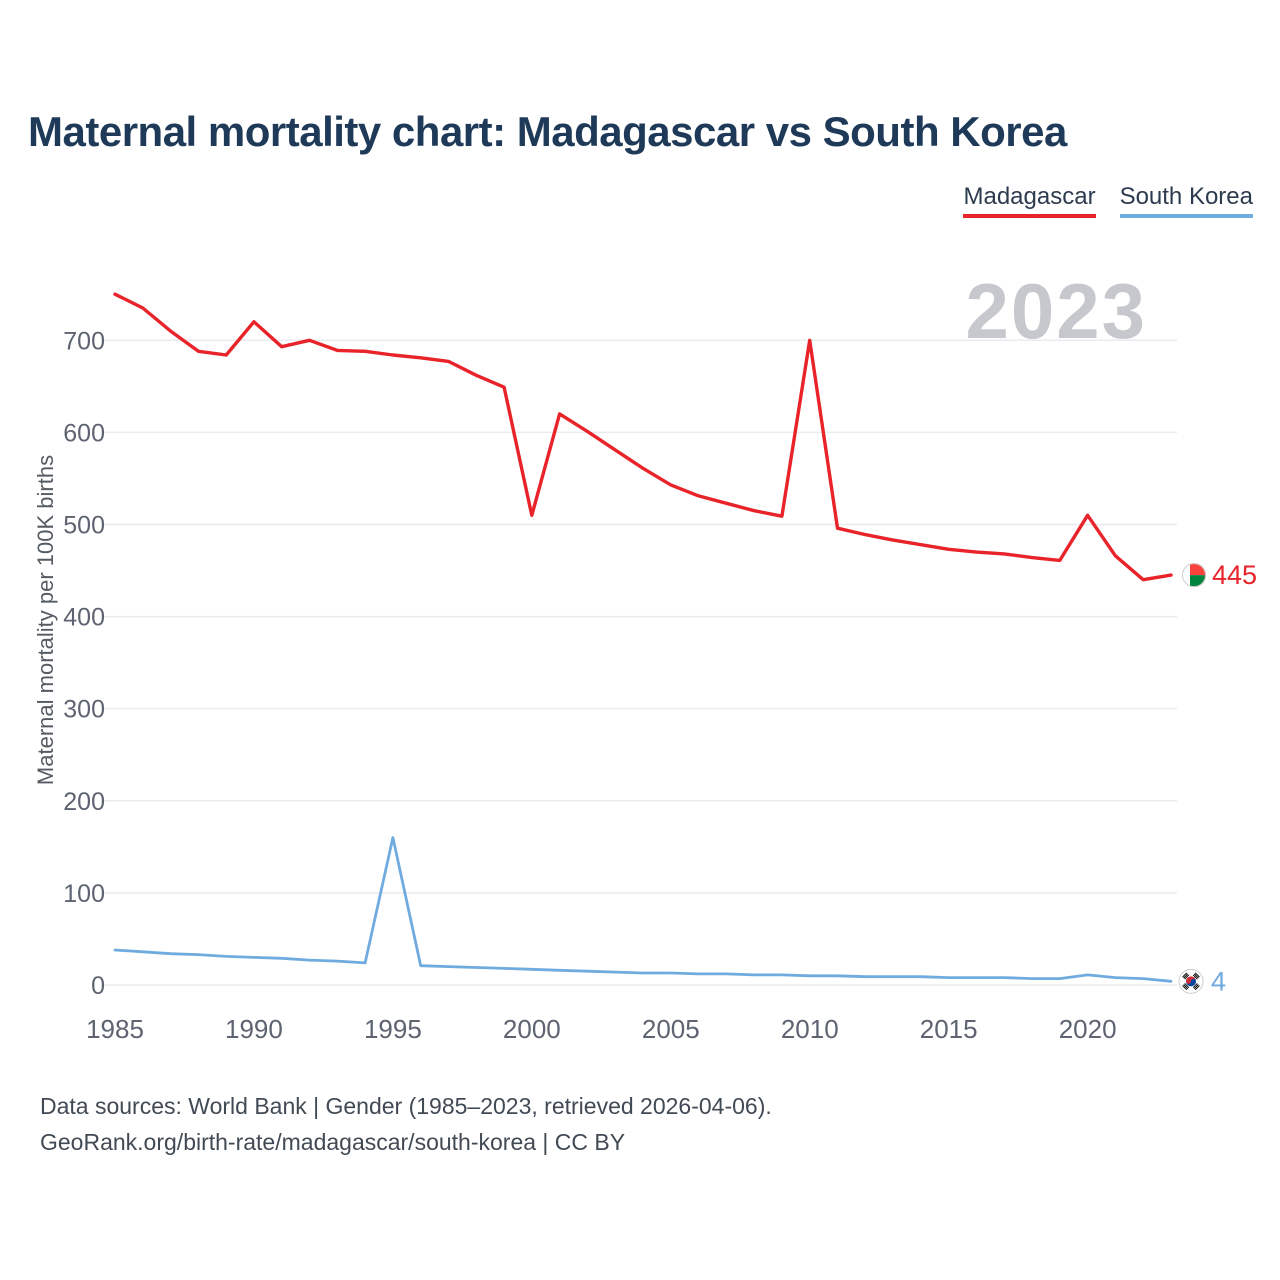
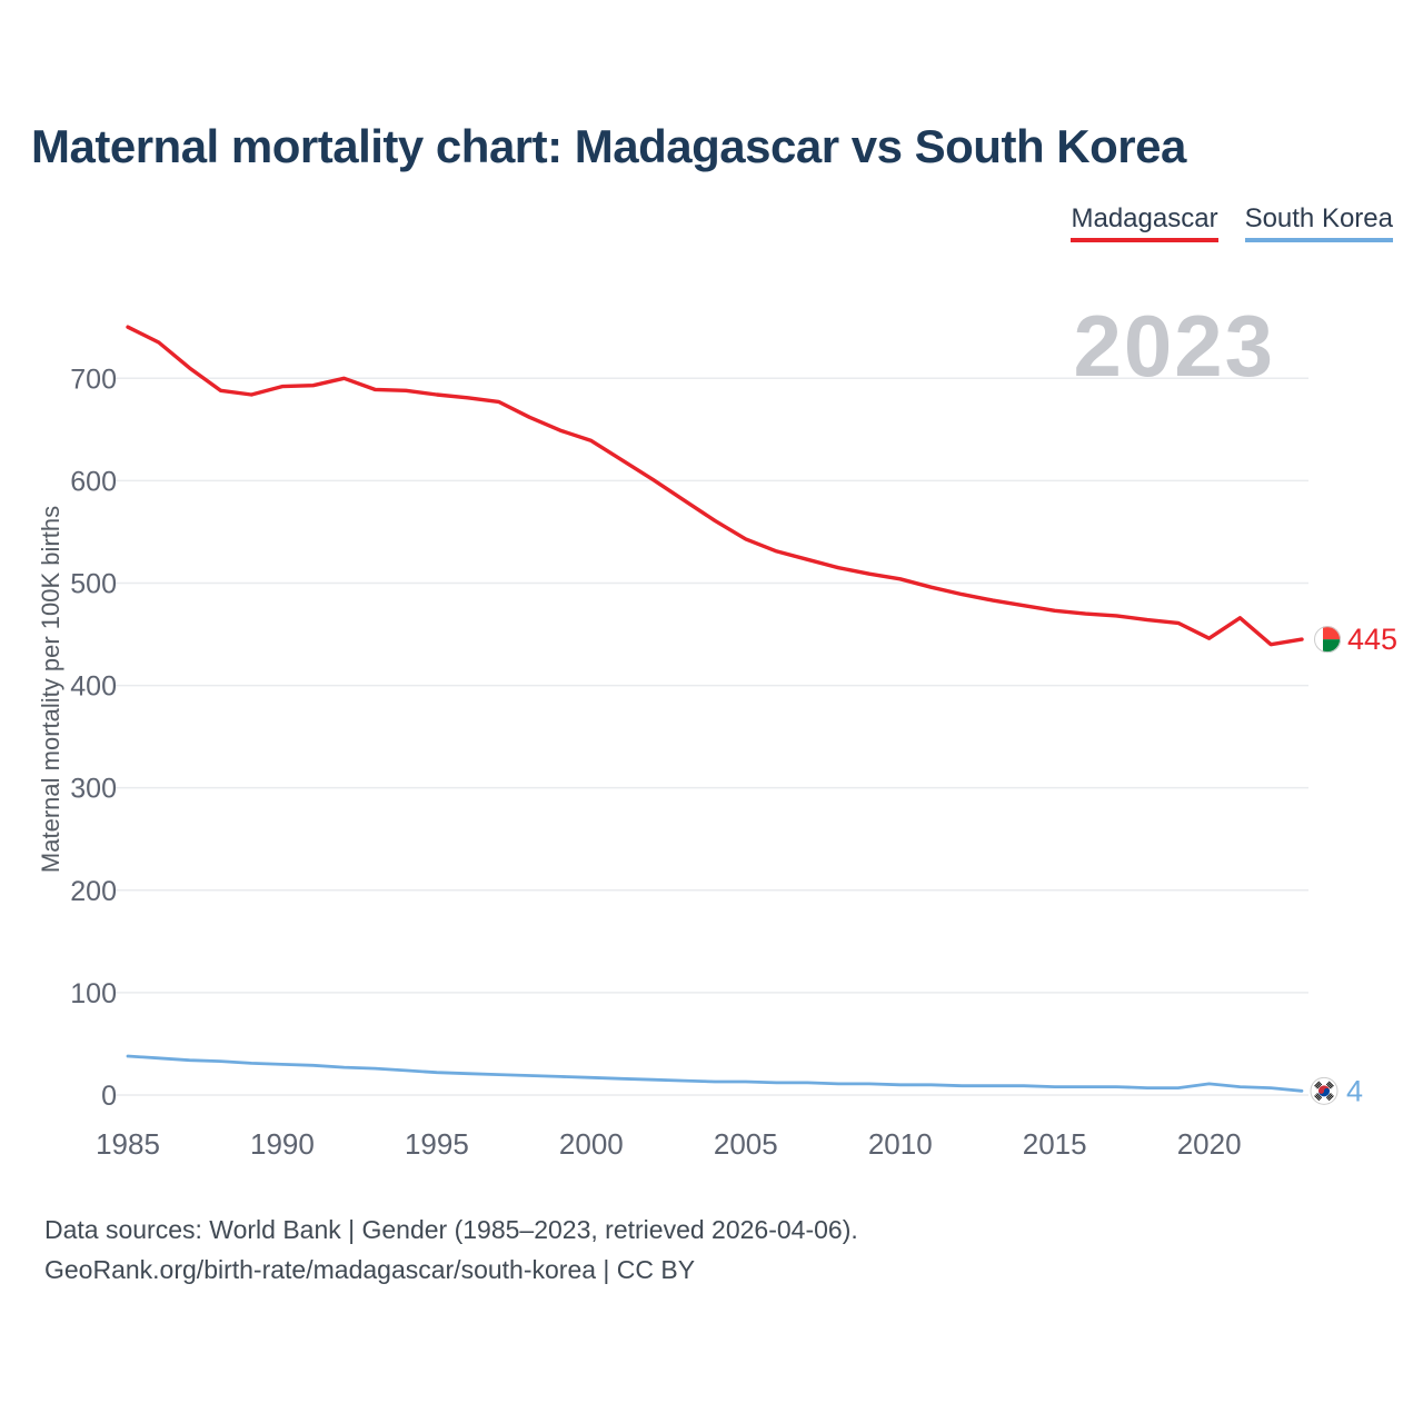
Madagascar/1990: 720 -> 690
South Korea/1995: 160 -> 20
Madagascar/2000: 510 -> 640
Madagascar/2010: 700 -> 500
Madagascar/2020: 510 -> 450
